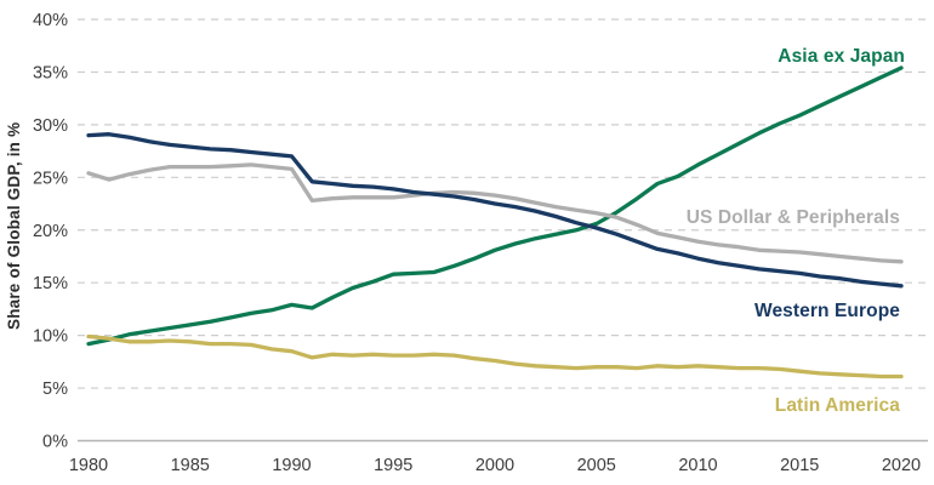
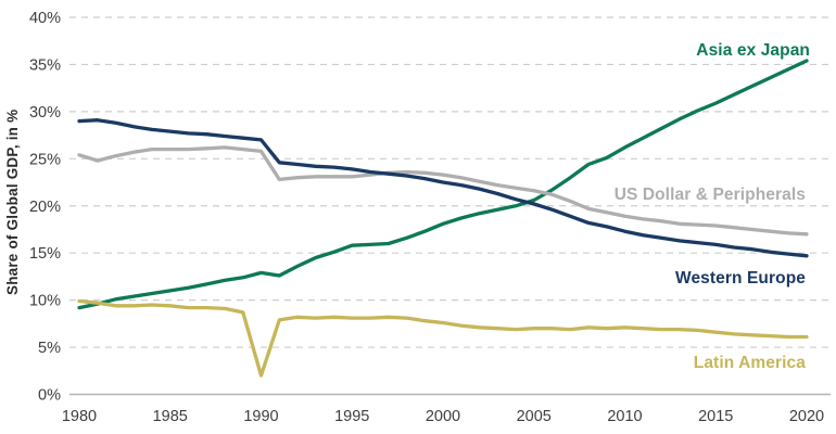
Latin America/1990: 8% -> 2%
